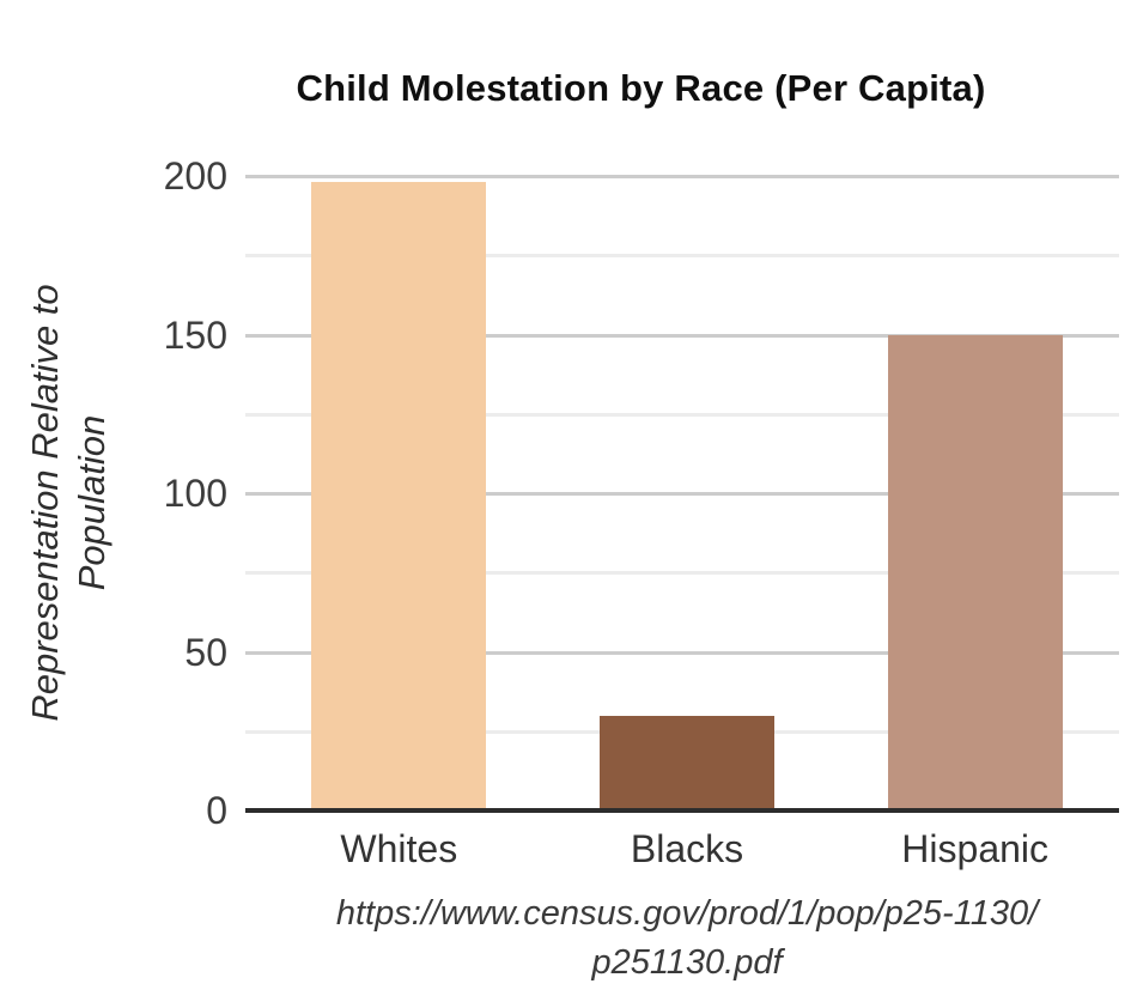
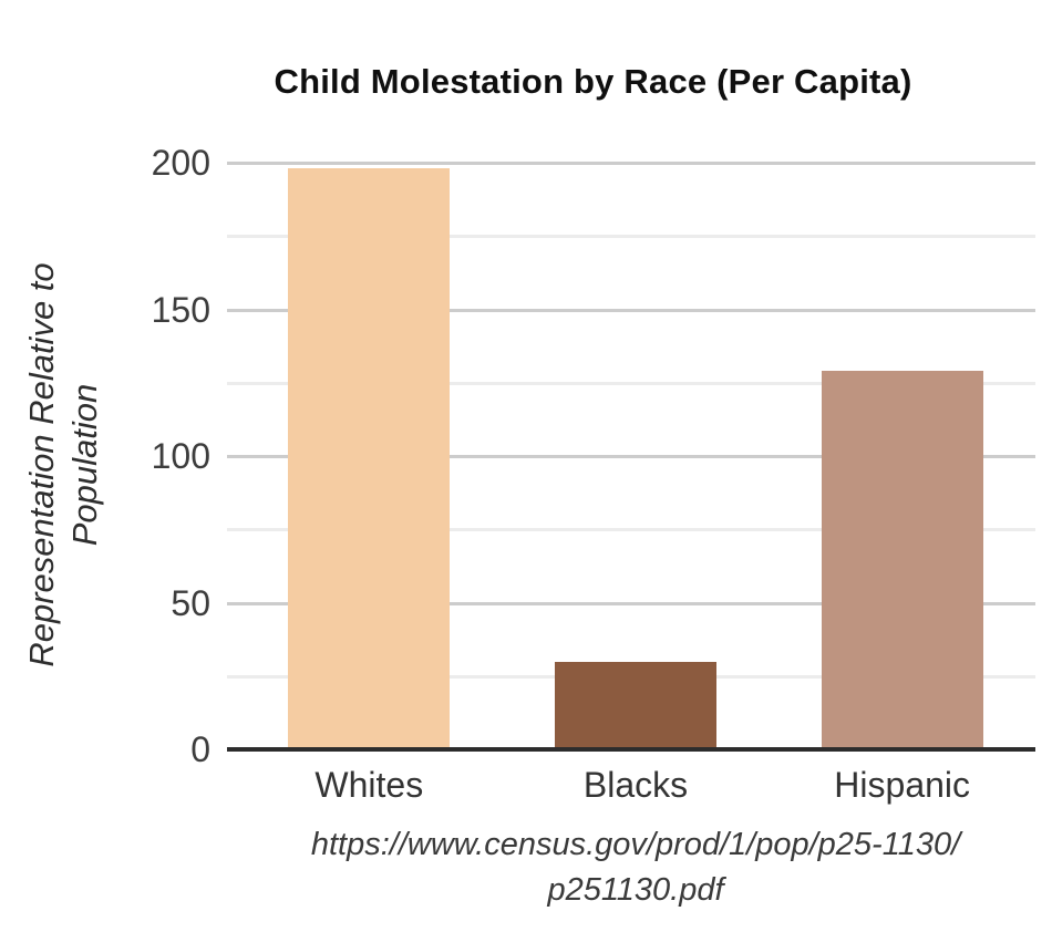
Hispanic: 150 -> 129
